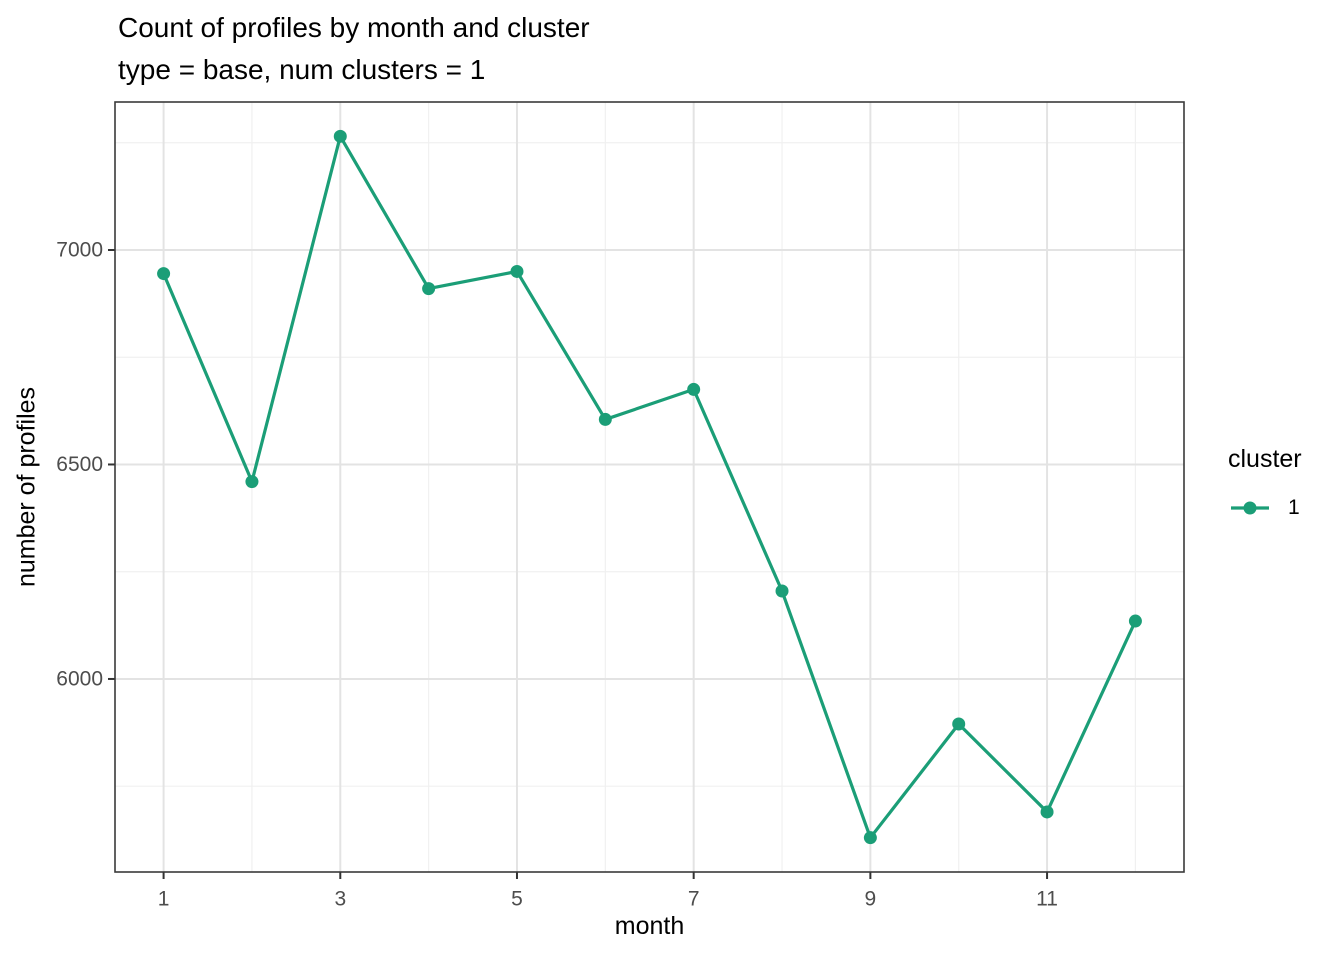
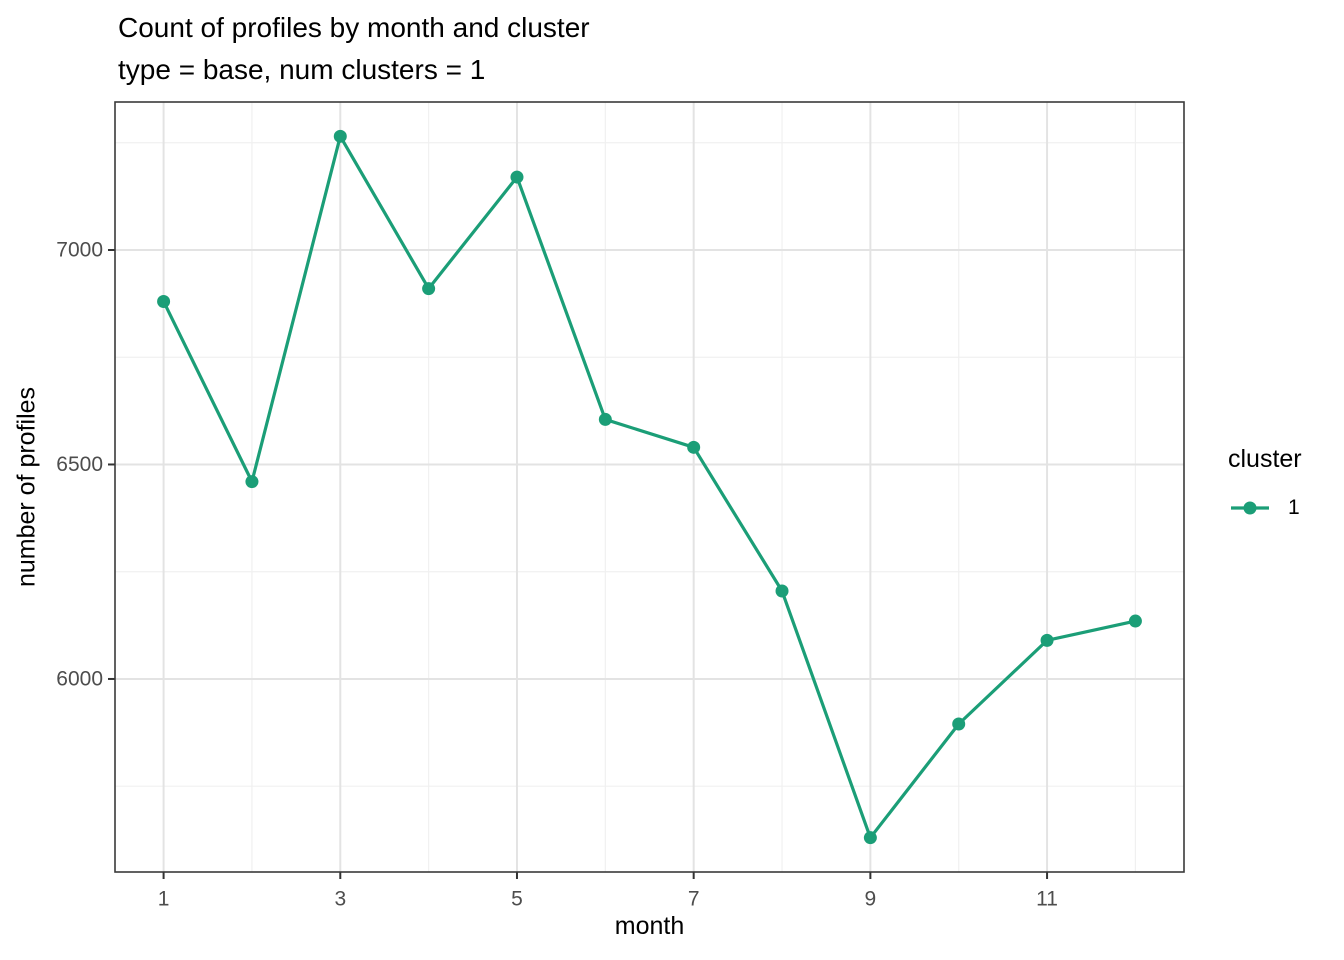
1: 6940 -> 6880
5: 6950 -> 7170
7: 6680 -> 6540
11: 5690 -> 6090
